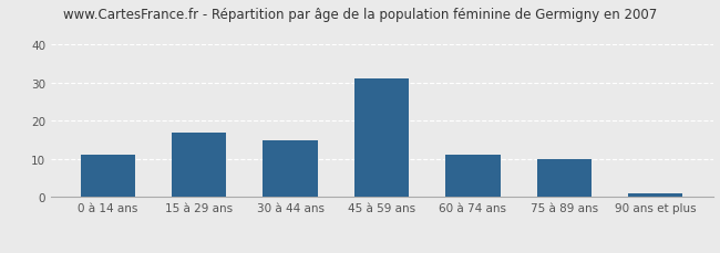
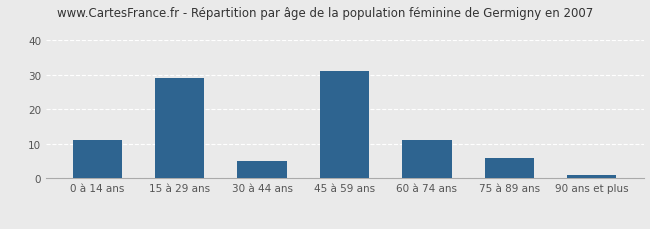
15 à 29 ans: 17 -> 29
30 à 44 ans: 15 -> 5
75 à 89 ans: 10 -> 6
